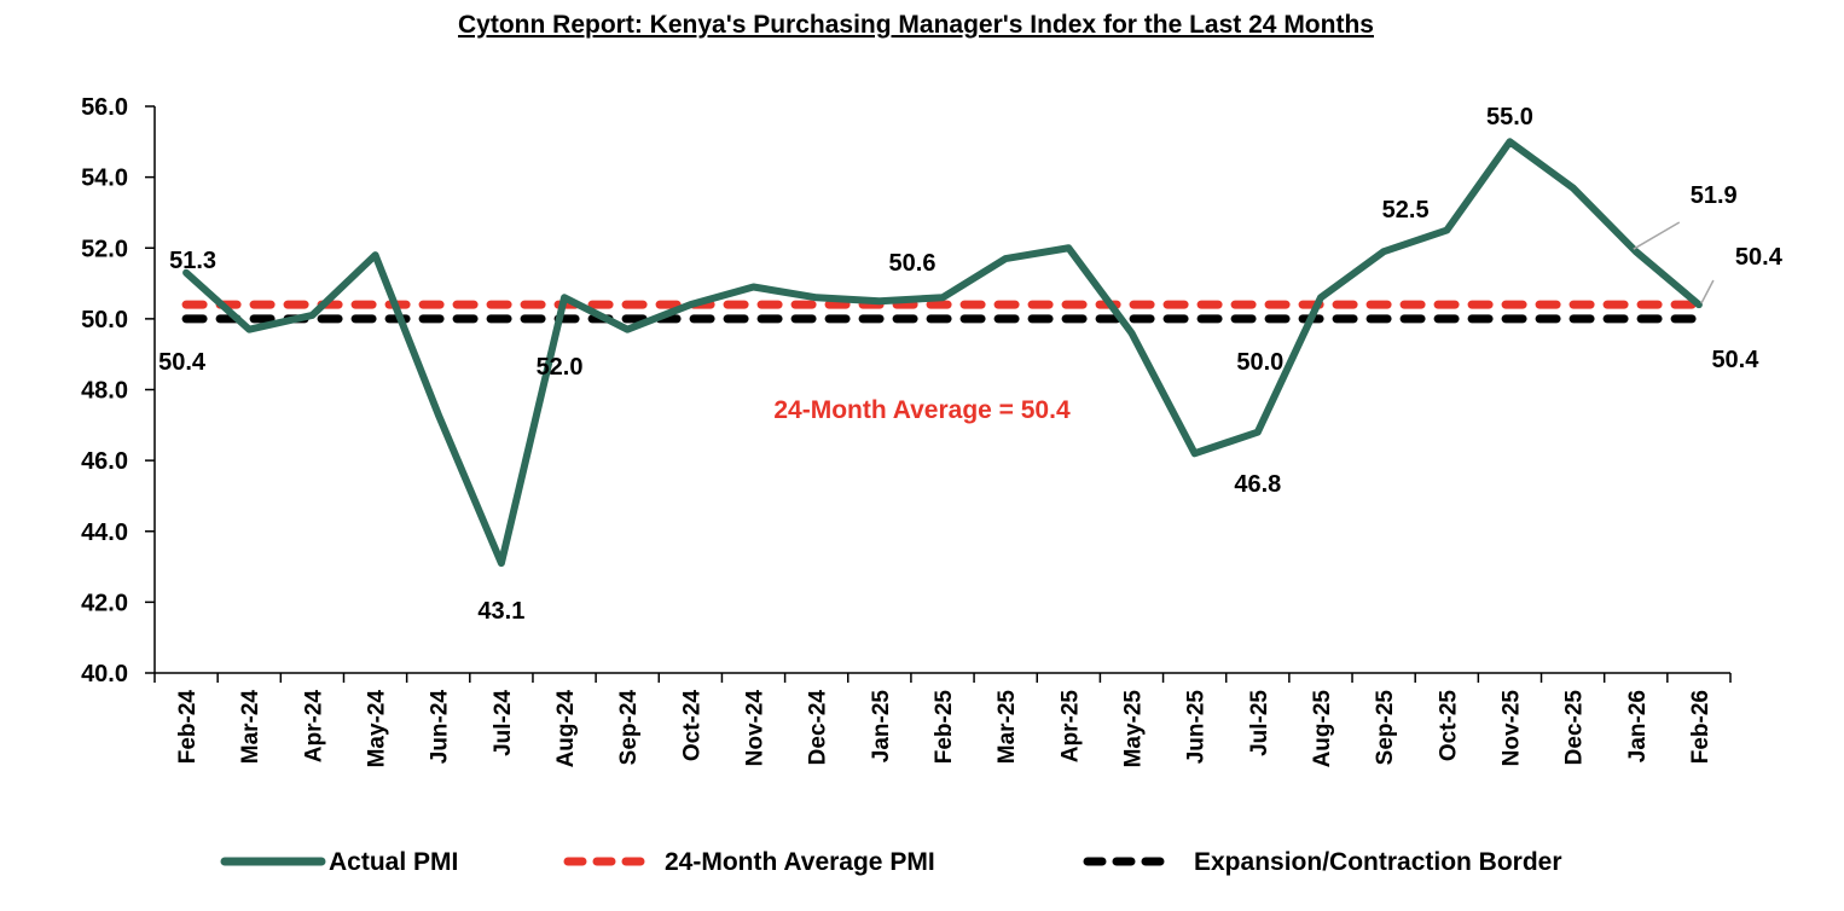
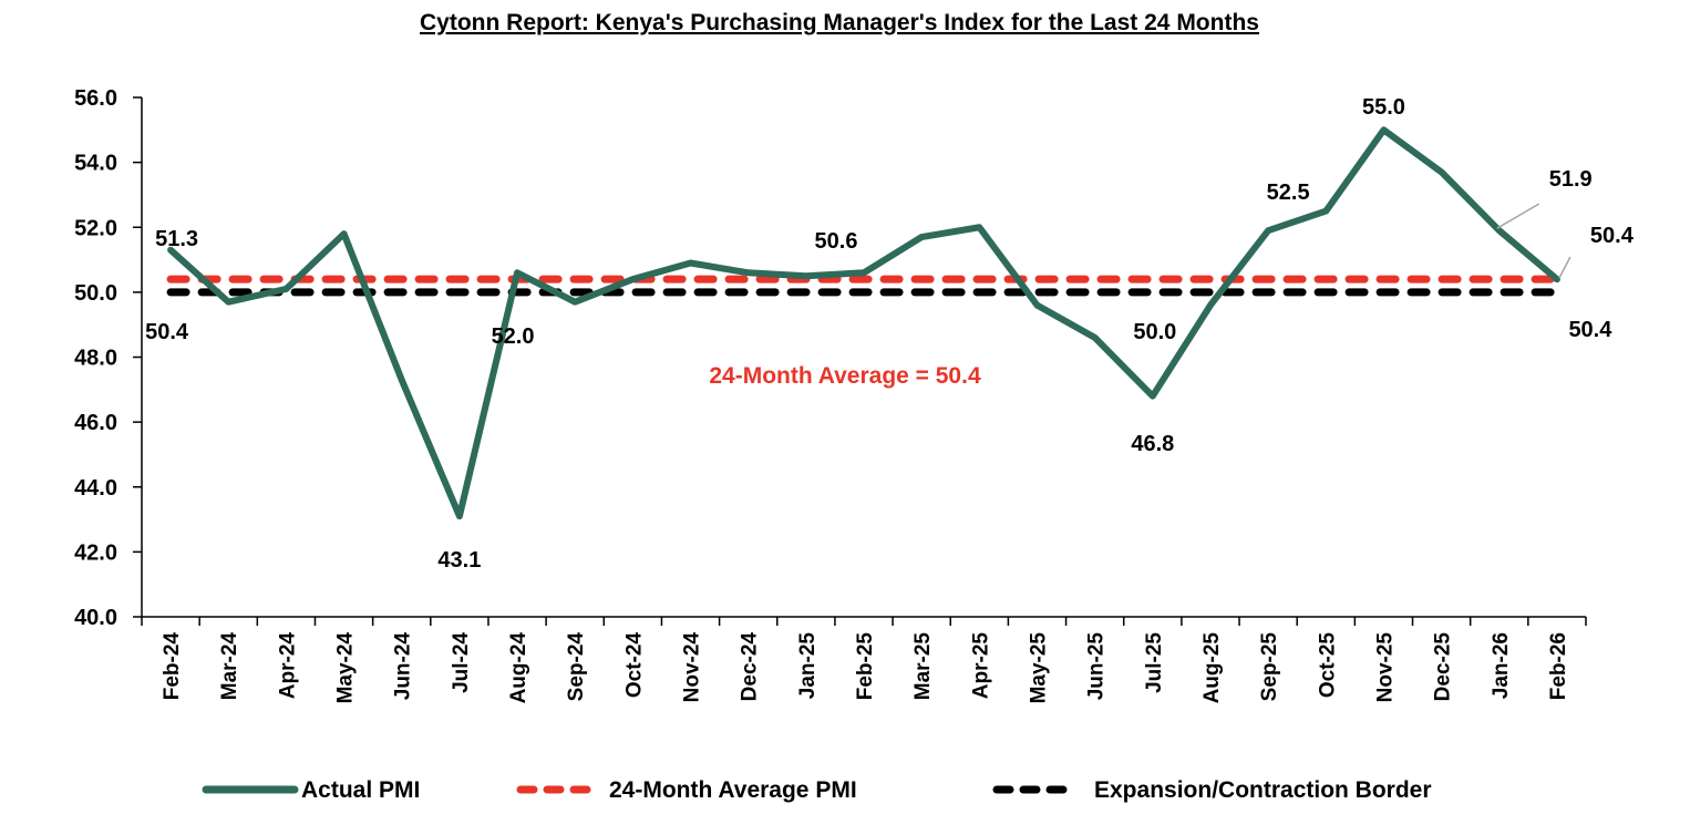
Actual PMI/Jun-25: 46.2 -> 48.6
Actual PMI/Aug-25: 50.6 -> 49.6
